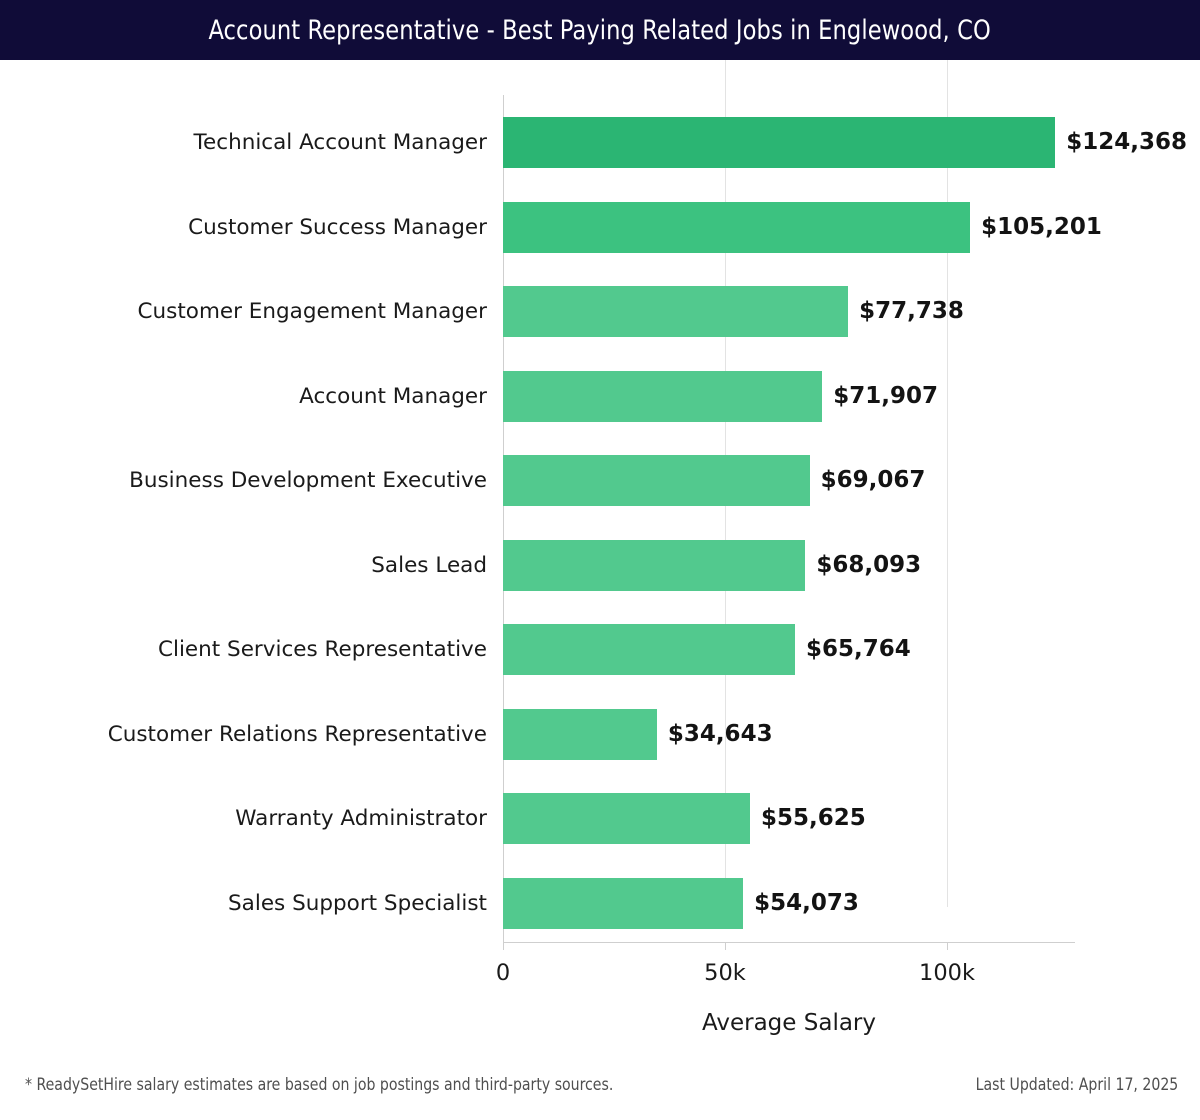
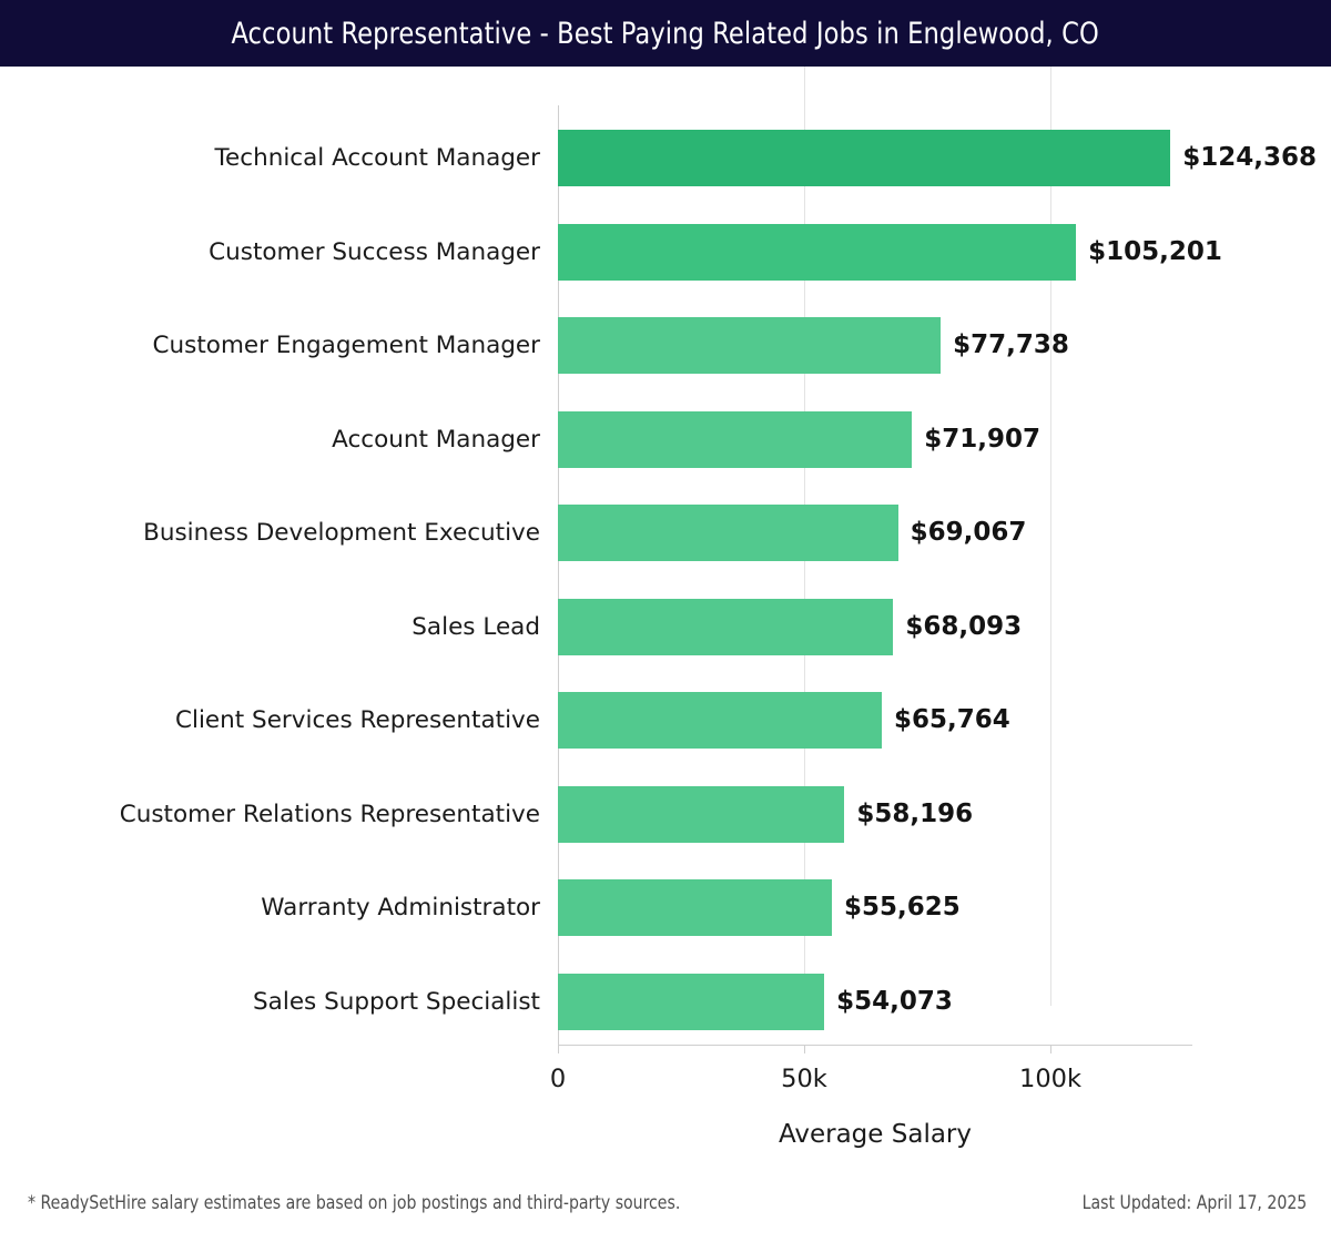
Customer Relations Representative: $34,643 -> $58,196
